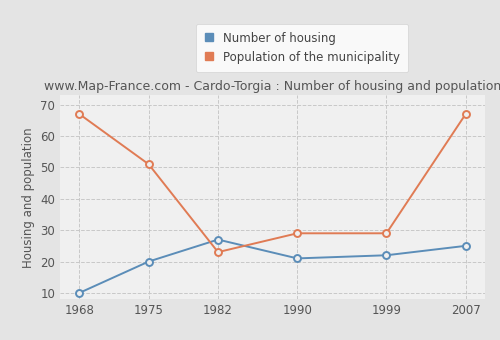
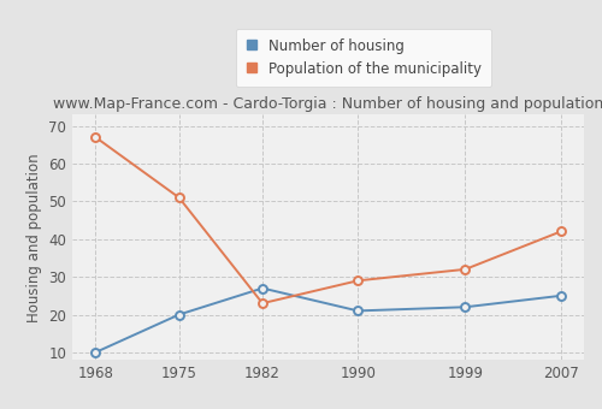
Population of the municipality/1999: 29 -> 32
Population of the municipality/2007: 67 -> 42
